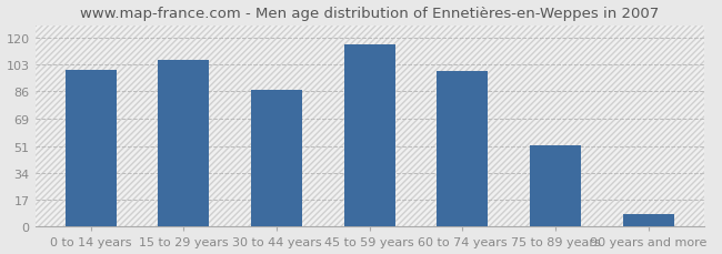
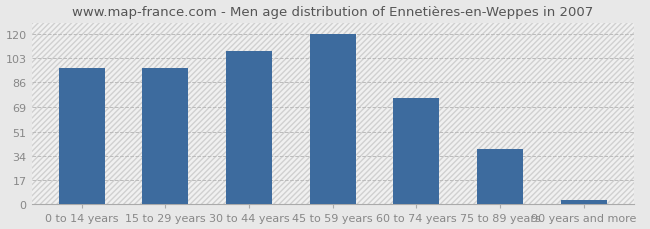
0 to 14 years: 100 -> 96
15 to 29 years: 106 -> 96
30 to 44 years: 87 -> 108
45 to 59 years: 116 -> 120
60 to 74 years: 99 -> 75
75 to 89 years: 52 -> 39
90 years and more: 8 -> 3
